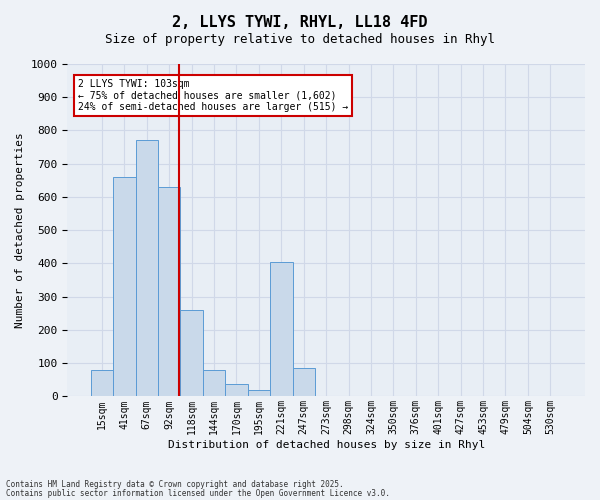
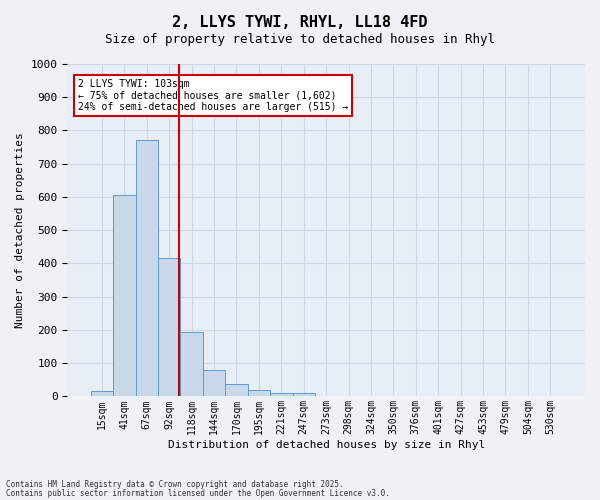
15sqm: 80 -> 15
41sqm: 660 -> 605
92sqm: 630 -> 415
118sqm: 260 -> 195
221sqm: 405 -> 10
247sqm: 85 -> 10
